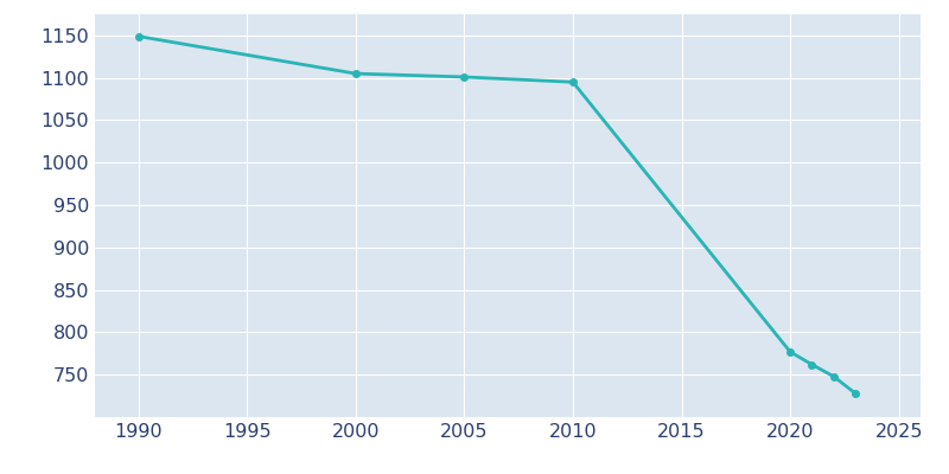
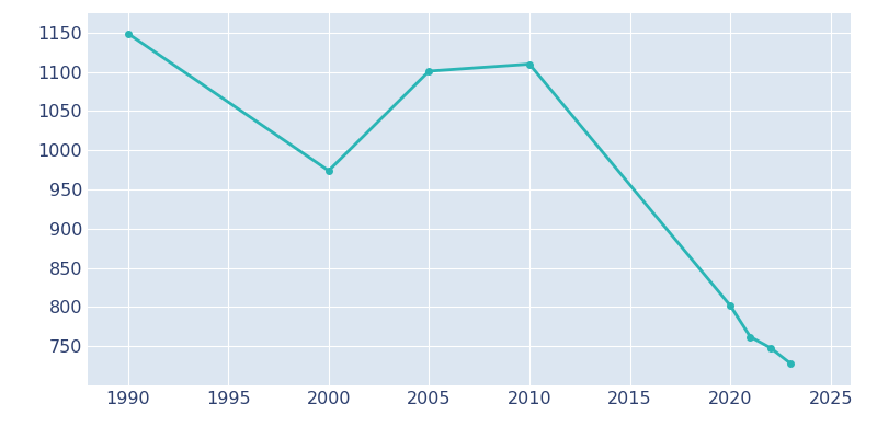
2000: 1105 -> 974
2010: 1095 -> 1110
2020: 777 -> 802
